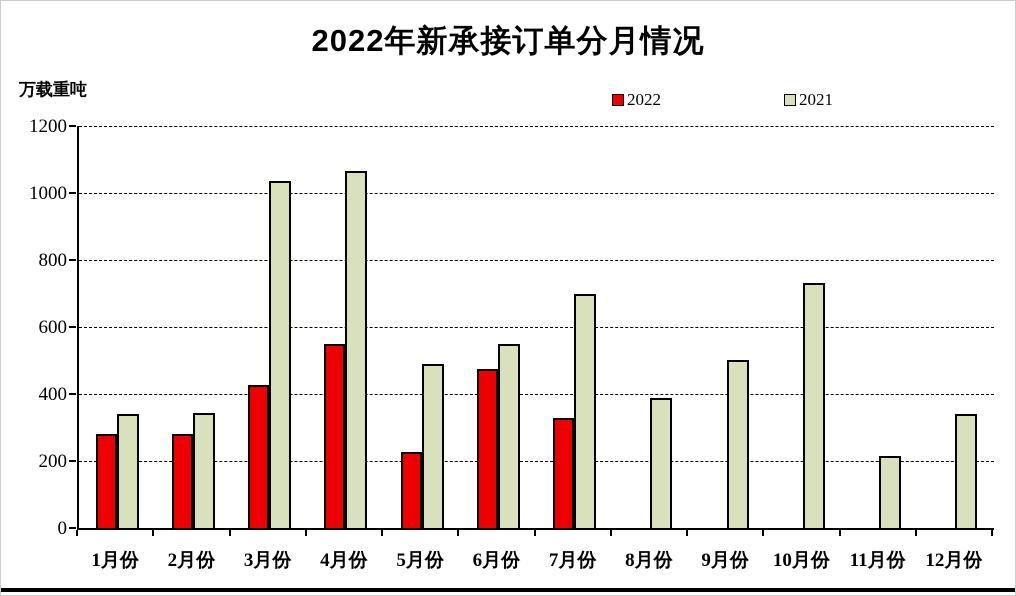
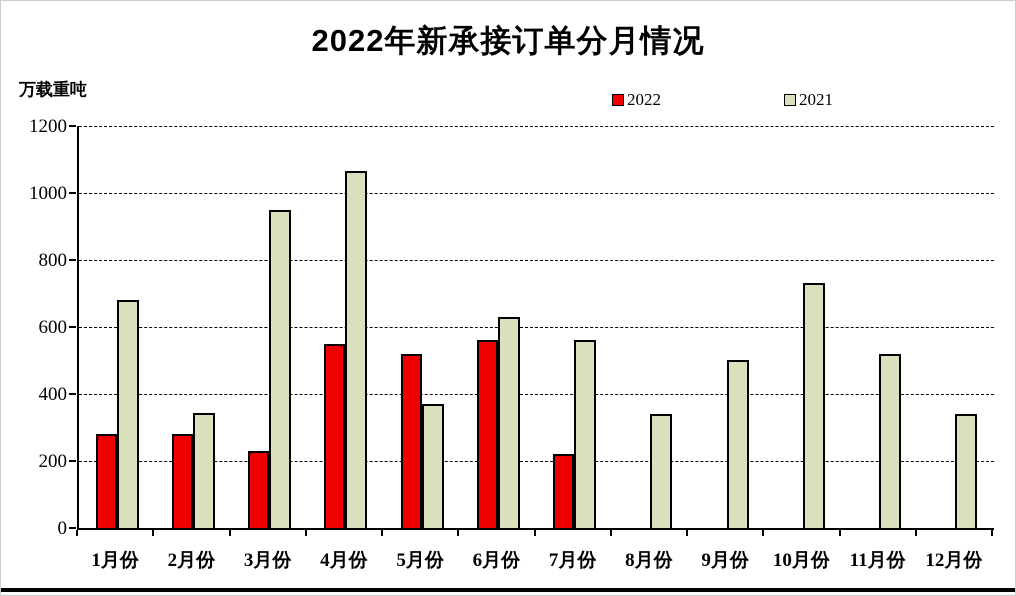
2021/1月份: 340 -> 680
2022/3月份: 430 -> 230
2021/3月份: 1040 -> 950
2022/5月份: 230 -> 520
2021/5月份: 490 -> 370
2022/6月份: 480 -> 560
2021/6月份: 550 -> 630
2022/7月份: 330 -> 220
2021/7月份: 700 -> 560
2021/8月份: 390 -> 340
2021/11月份: 220 -> 520
